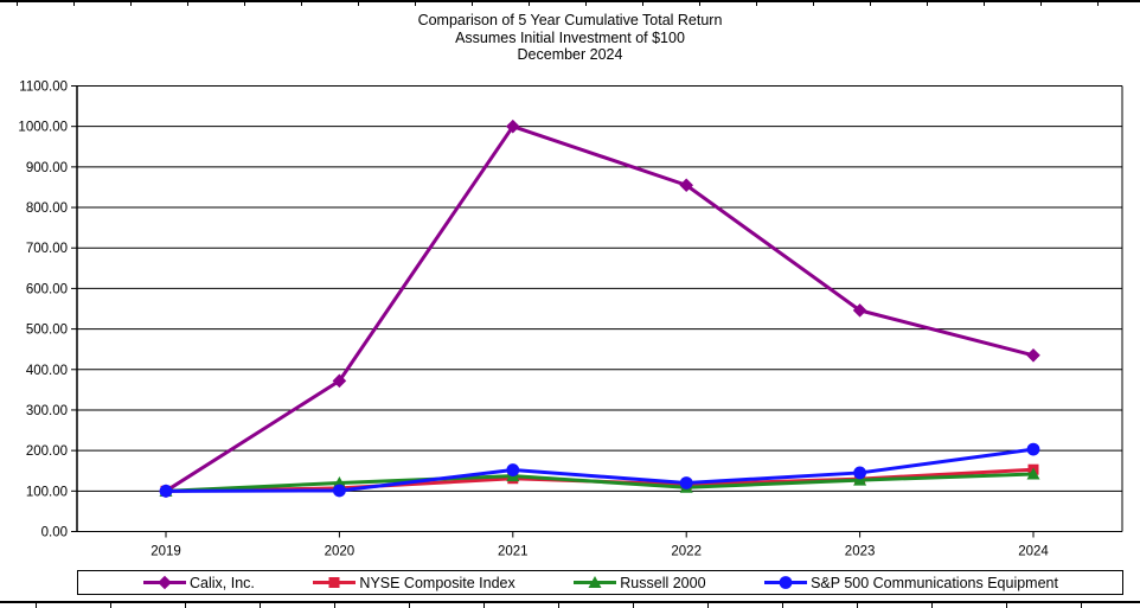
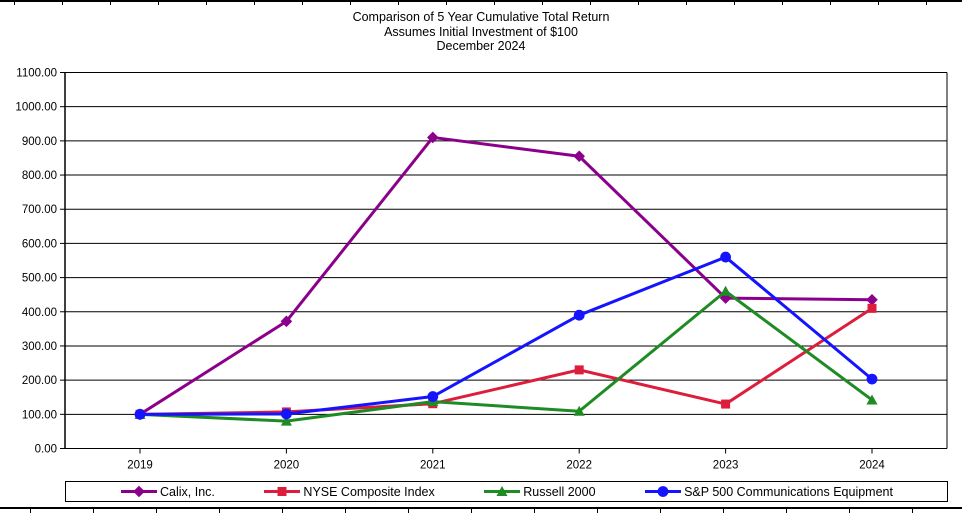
Russell 2000/2020: 120 -> 80
Calix, Inc./2021: 1000 -> 910
NYSE Composite Index/2022: 120 -> 230
S&P 500 Communications Equipment/2022: 120 -> 390
Calix, Inc./2023: 550 -> 440
Russell 2000/2023: 130 -> 460
S&P 500 Communications Equipment/2023: 140 -> 560
NYSE Composite Index/2024: 150 -> 410
